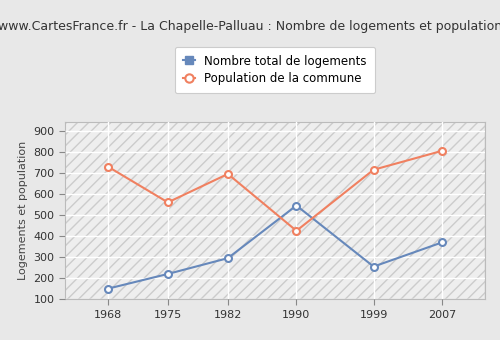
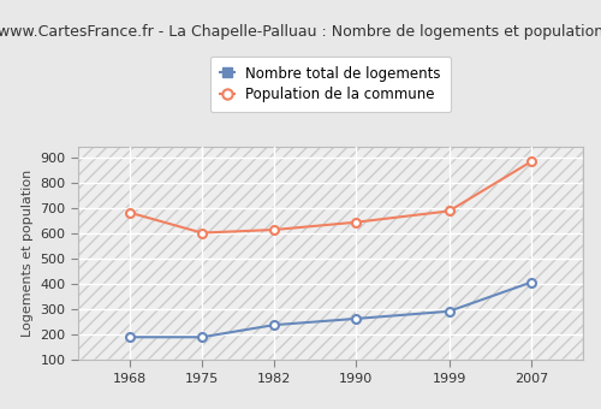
Nombre total de logements/1968: 150 -> 190
Population de la commune/1968: 730 -> 682
Nombre total de logements/1975: 220 -> 190
Population de la commune/1975: 560 -> 602
Nombre total de logements/1982: 295 -> 238
Population de la commune/1982: 695 -> 614
Nombre total de logements/1990: 545 -> 263
Population de la commune/1990: 425 -> 644
Nombre total de logements/1999: 255 -> 292
Population de la commune/1999: 715 -> 688
Nombre total de logements/2007: 370 -> 407
Population de la commune/2007: 805 -> 884
